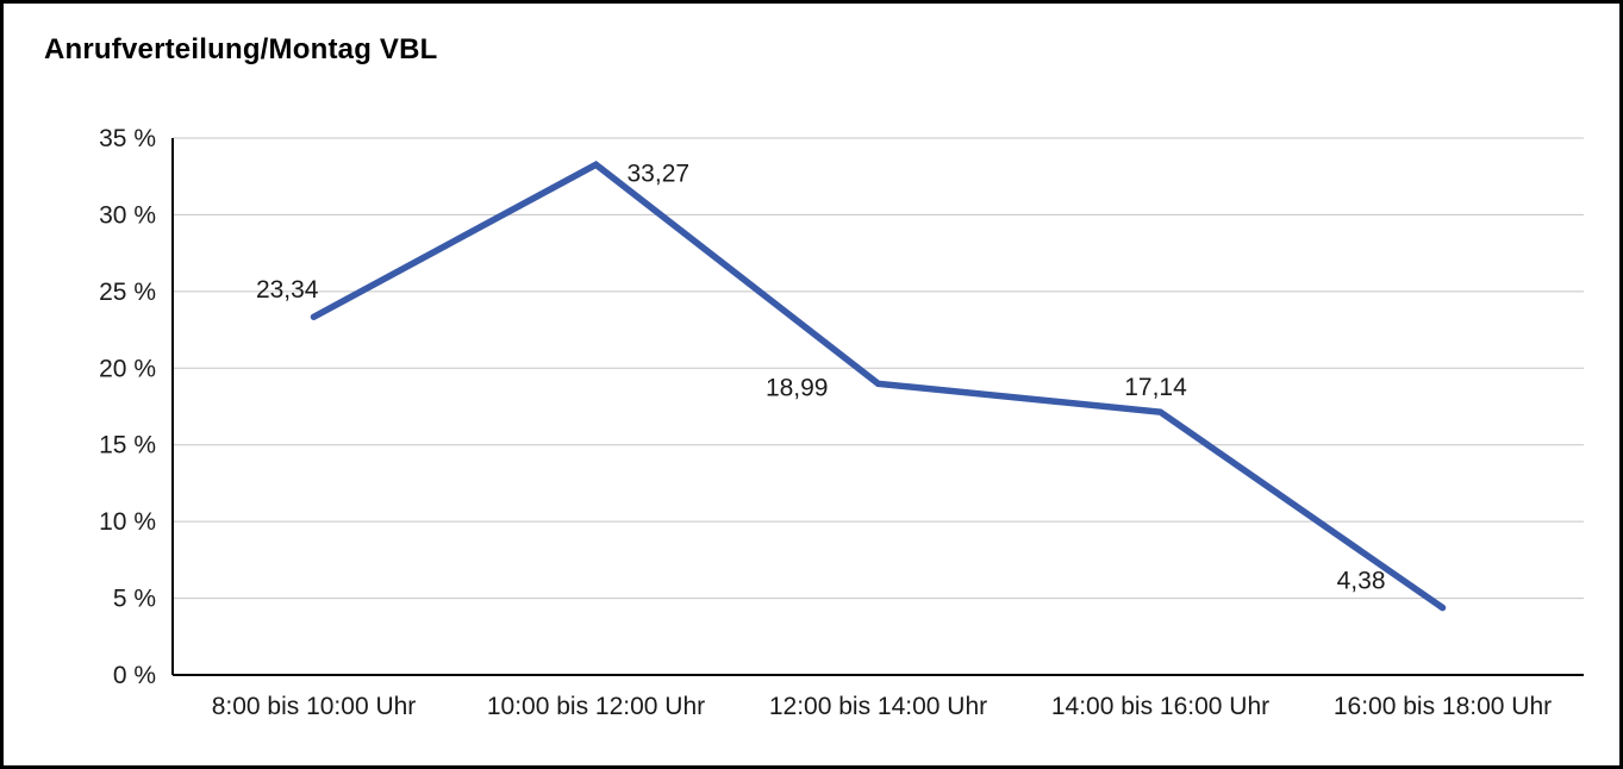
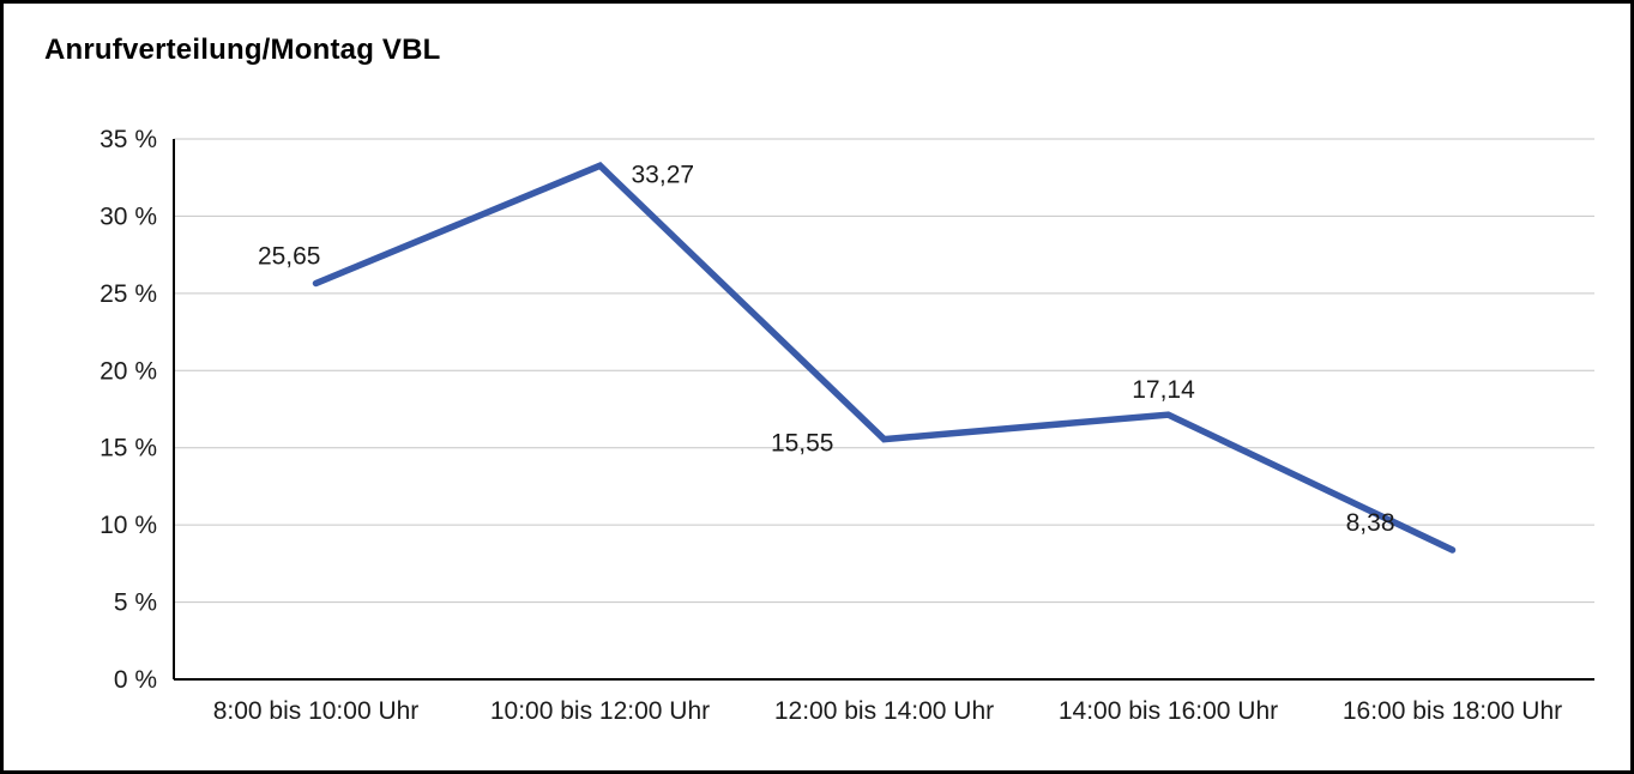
8:00 bis 10:00 Uhr: 23,34 -> 25,65
12:00 bis 14:00 Uhr: 18,99 -> 15,55
16:00 bis 18:00 Uhr: 4,38 -> 8,38
